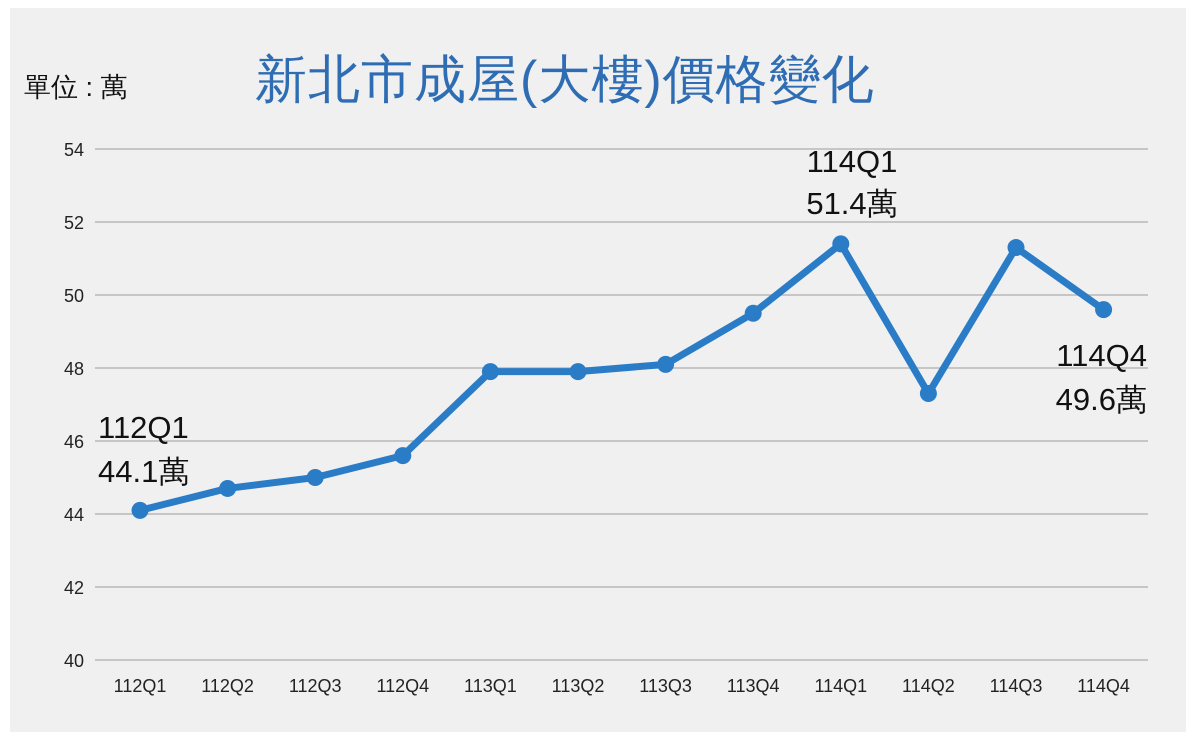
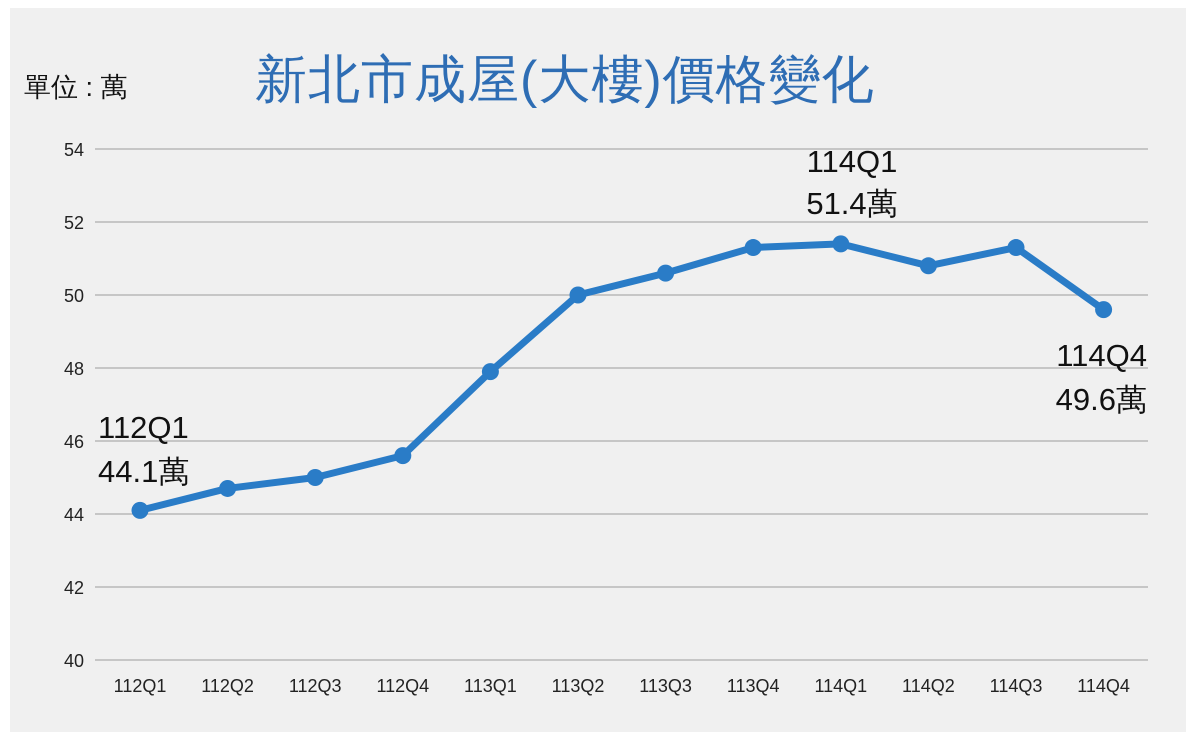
113Q2: 47.9 -> 50.0
113Q3: 48.1 -> 50.6
113Q4: 49.5 -> 51.3
114Q2: 47.3 -> 50.8
